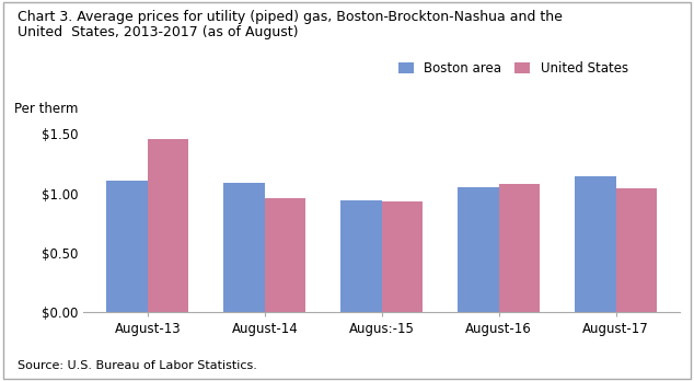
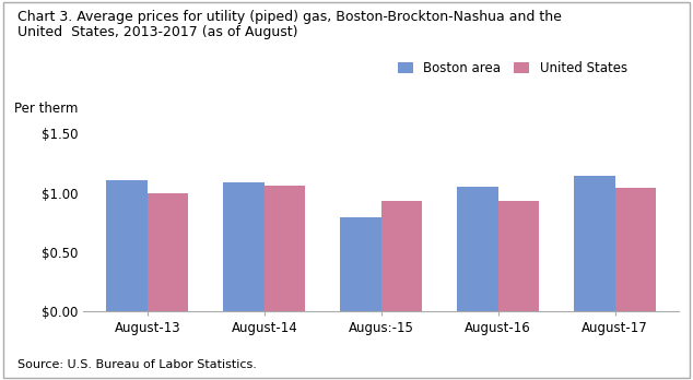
United States/August-13: $1.46 -> $1.00
United States/August-14: $0.96 -> $1.06
Boston area/Augus:-15: $0.94 -> $0.79
United States/August-16: $1.08 -> $0.93
